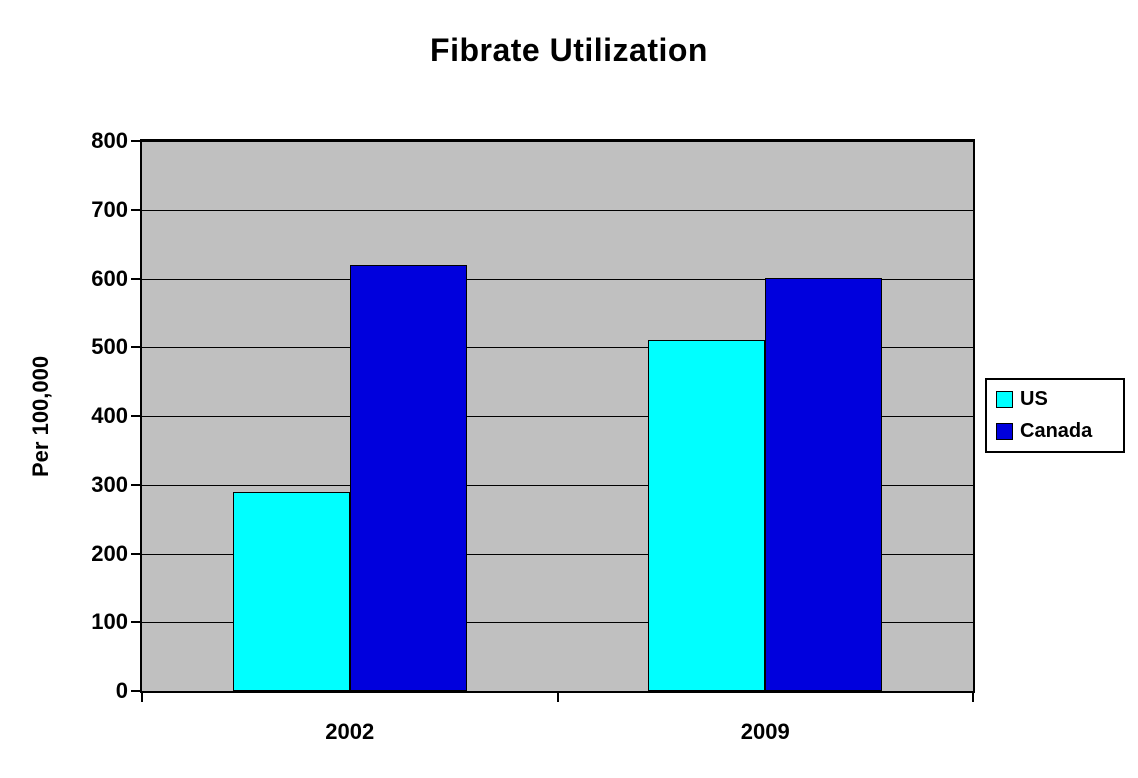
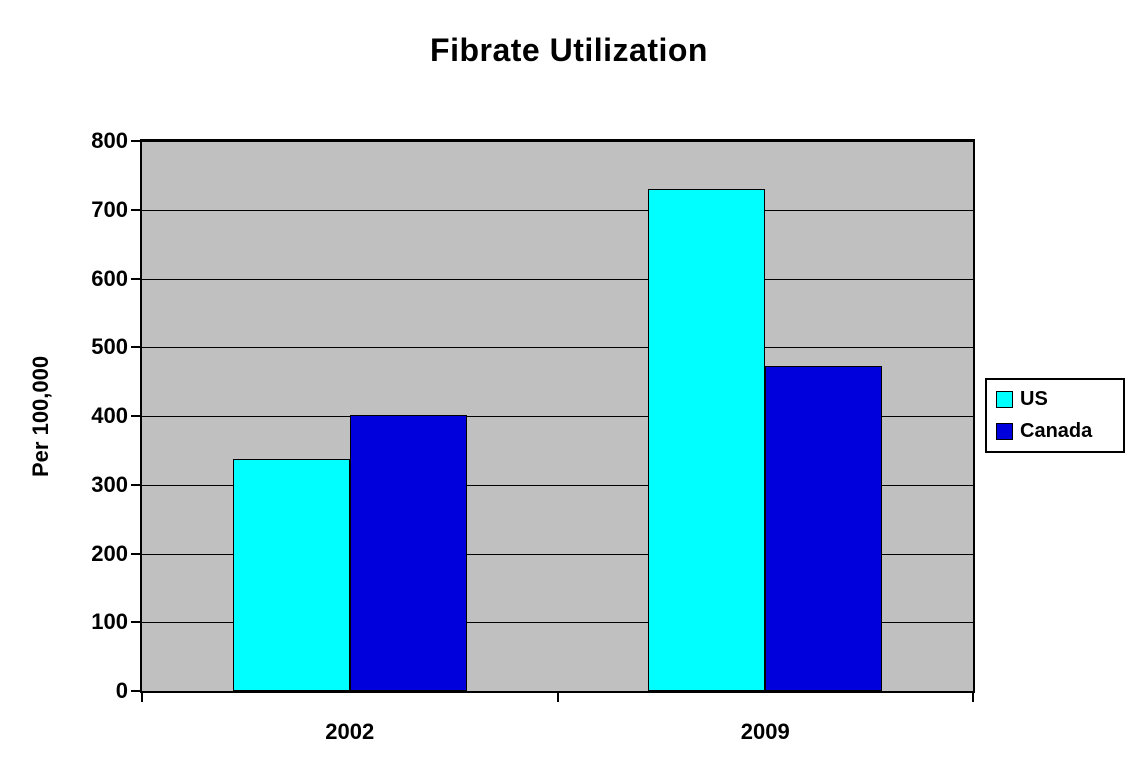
US/2002: 290 -> 340
Canada/2002: 620 -> 400
US/2009: 510 -> 730
Canada/2009: 600 -> 470
